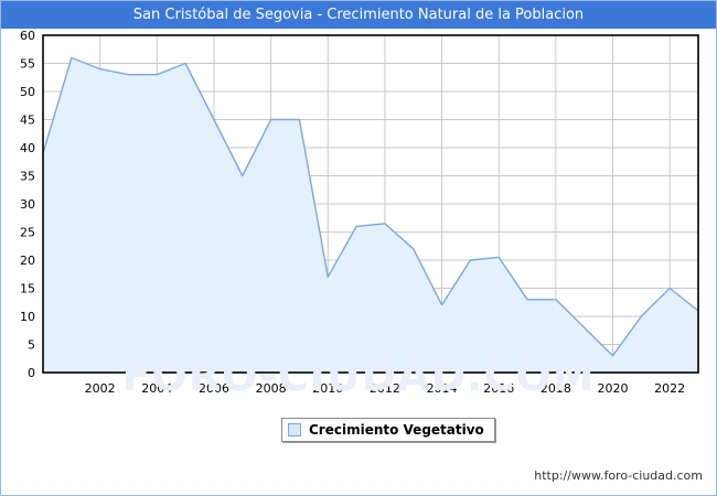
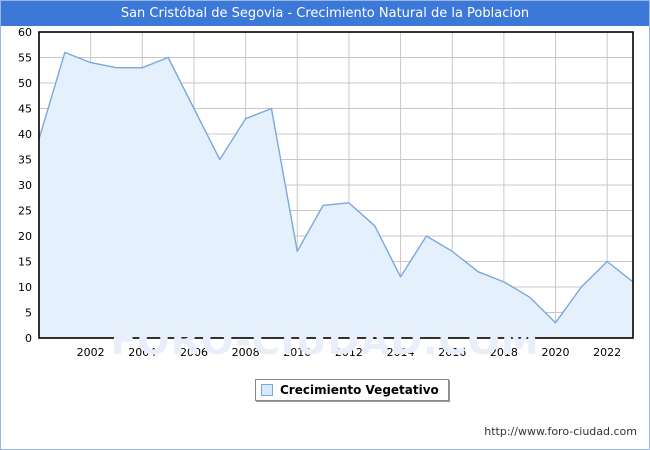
2008: 45 -> 43
2016: 20 -> 17
2018: 13 -> 11
